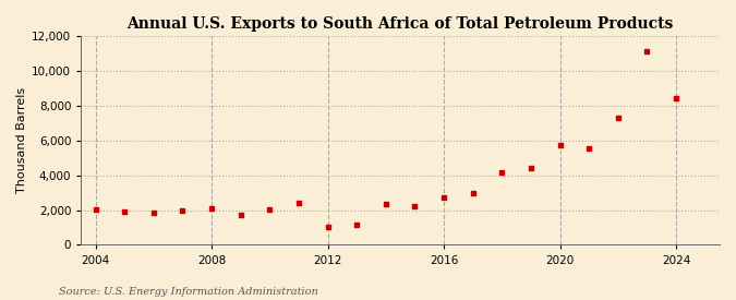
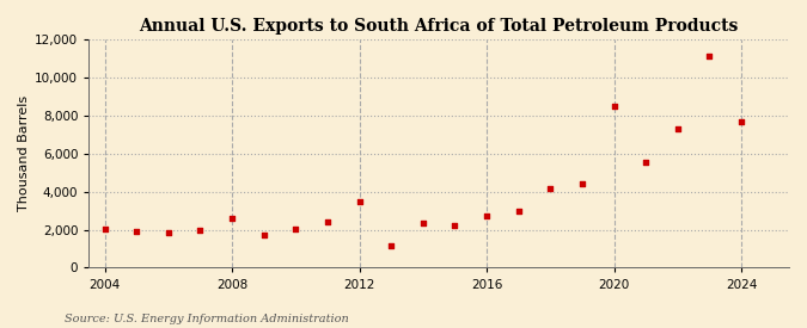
2008: 2,100 -> 2,600
2012: 1,000 -> 3,500
2020: 5,700 -> 8,500
2024: 8,400 -> 7,700
